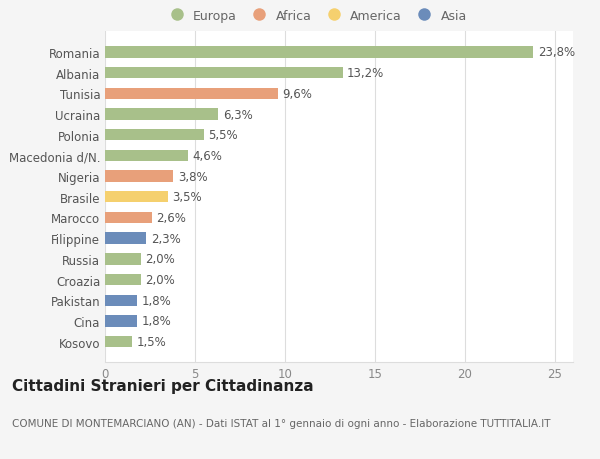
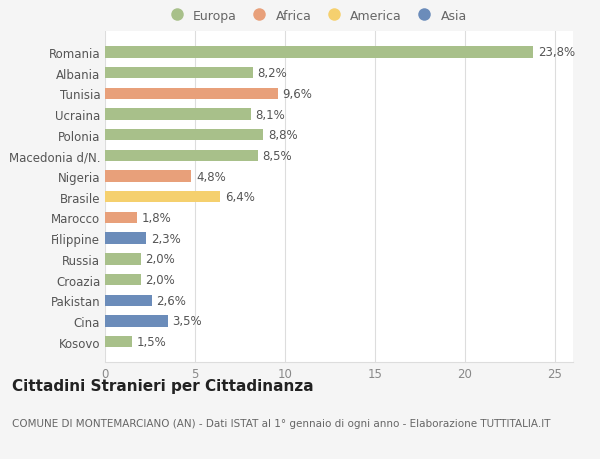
Albania: 13,2% -> 8,2%
Ucraina: 6,3% -> 8,1%
Polonia: 5,5% -> 8,8%
Macedonia d/N.: 4,6% -> 8,5%
Nigeria: 3,8% -> 4,8%
Brasile: 3,5% -> 6,4%
Marocco: 2,6% -> 1,8%
Pakistan: 1,8% -> 2,6%
Cina: 1,8% -> 3,5%
